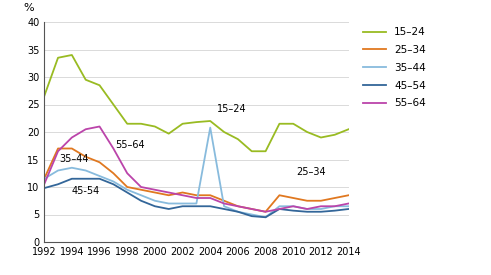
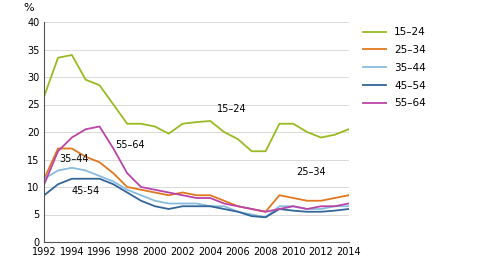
45–54/1992: 9.8 -> 8.5
35–44/2004: 20.8 -> 6.5
